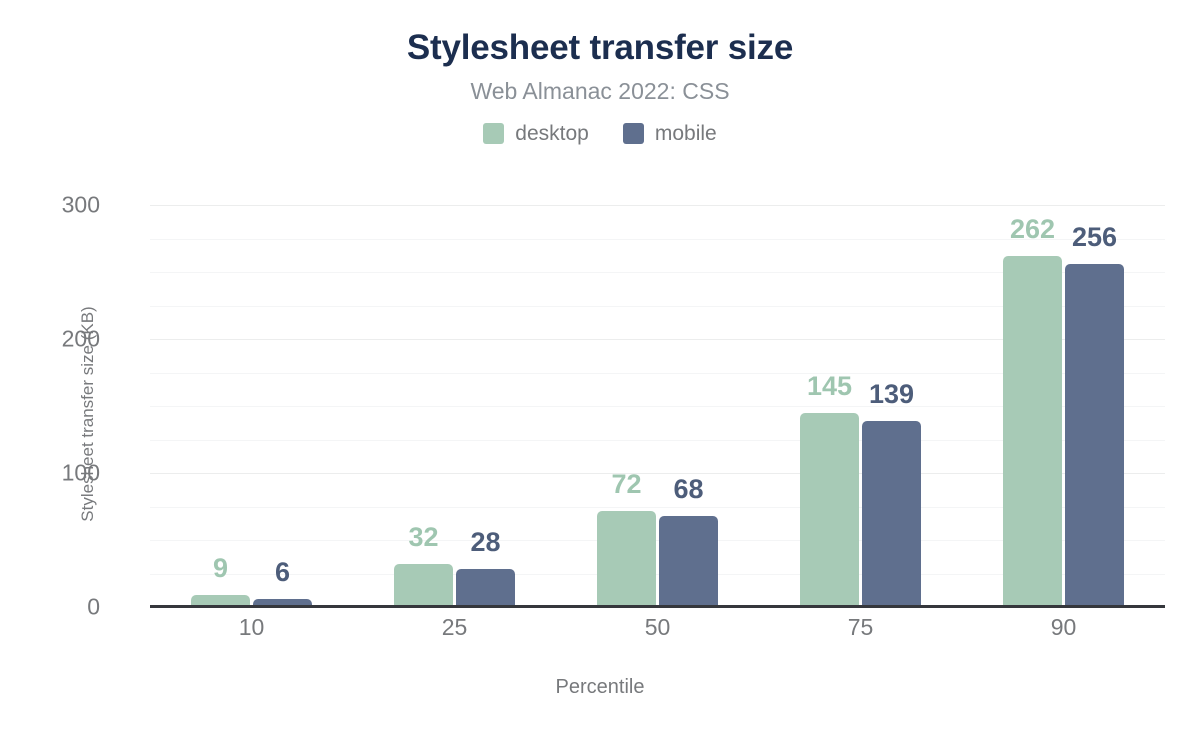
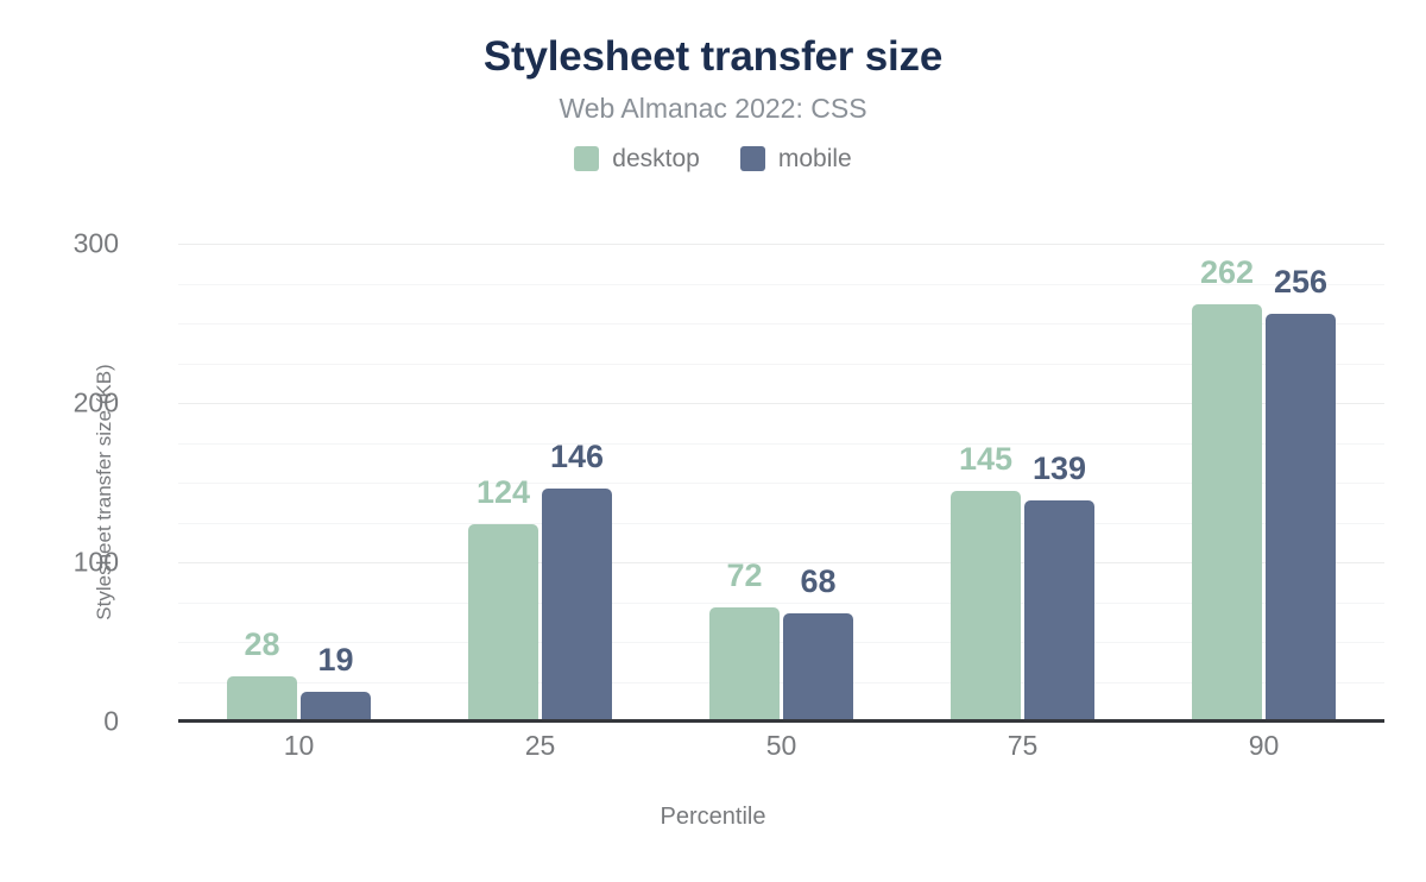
desktop/10: 9 -> 28
mobile/10: 6 -> 19
desktop/25: 32 -> 124
mobile/25: 28 -> 146
